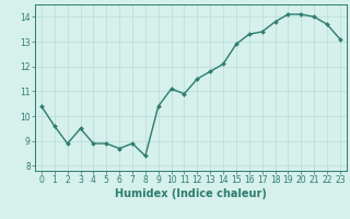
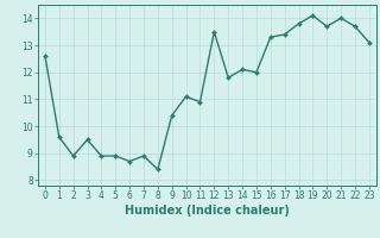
0: 10.4 -> 12.6
12: 11.5 -> 13.5
15: 12.9 -> 12.0
20: 14.1 -> 13.7
